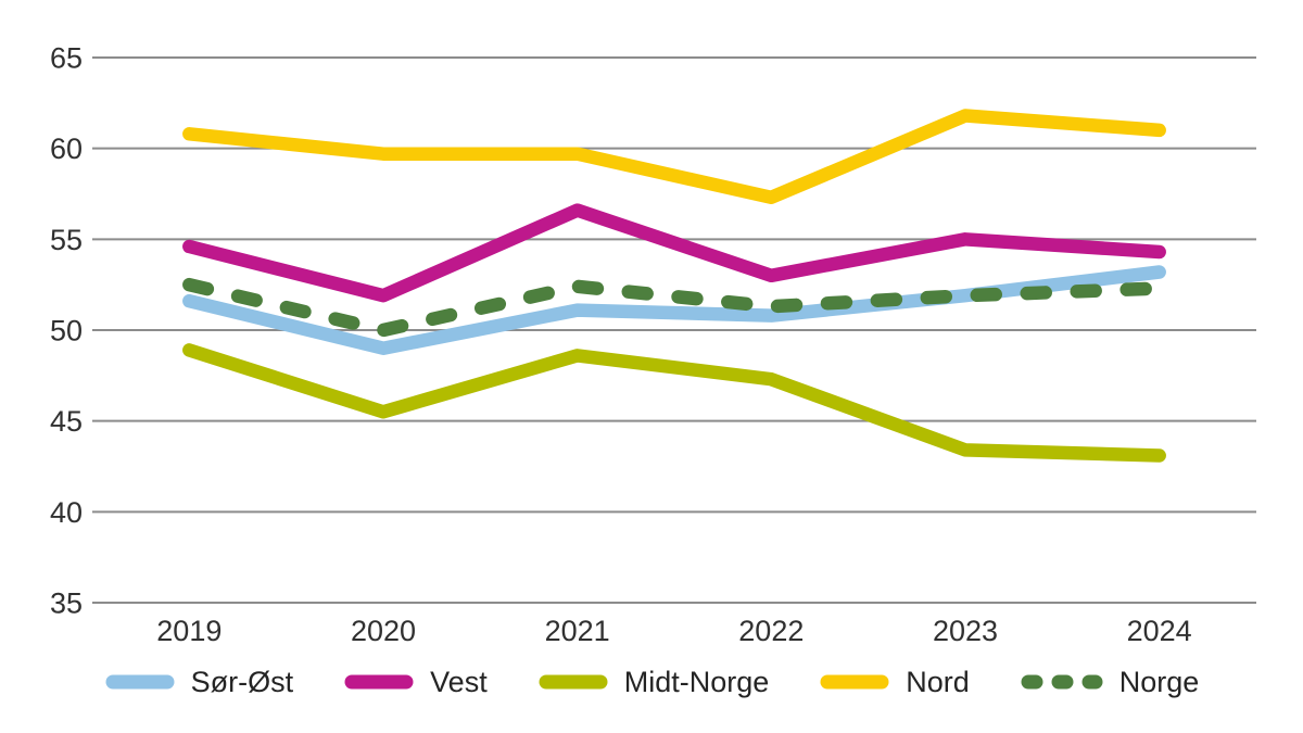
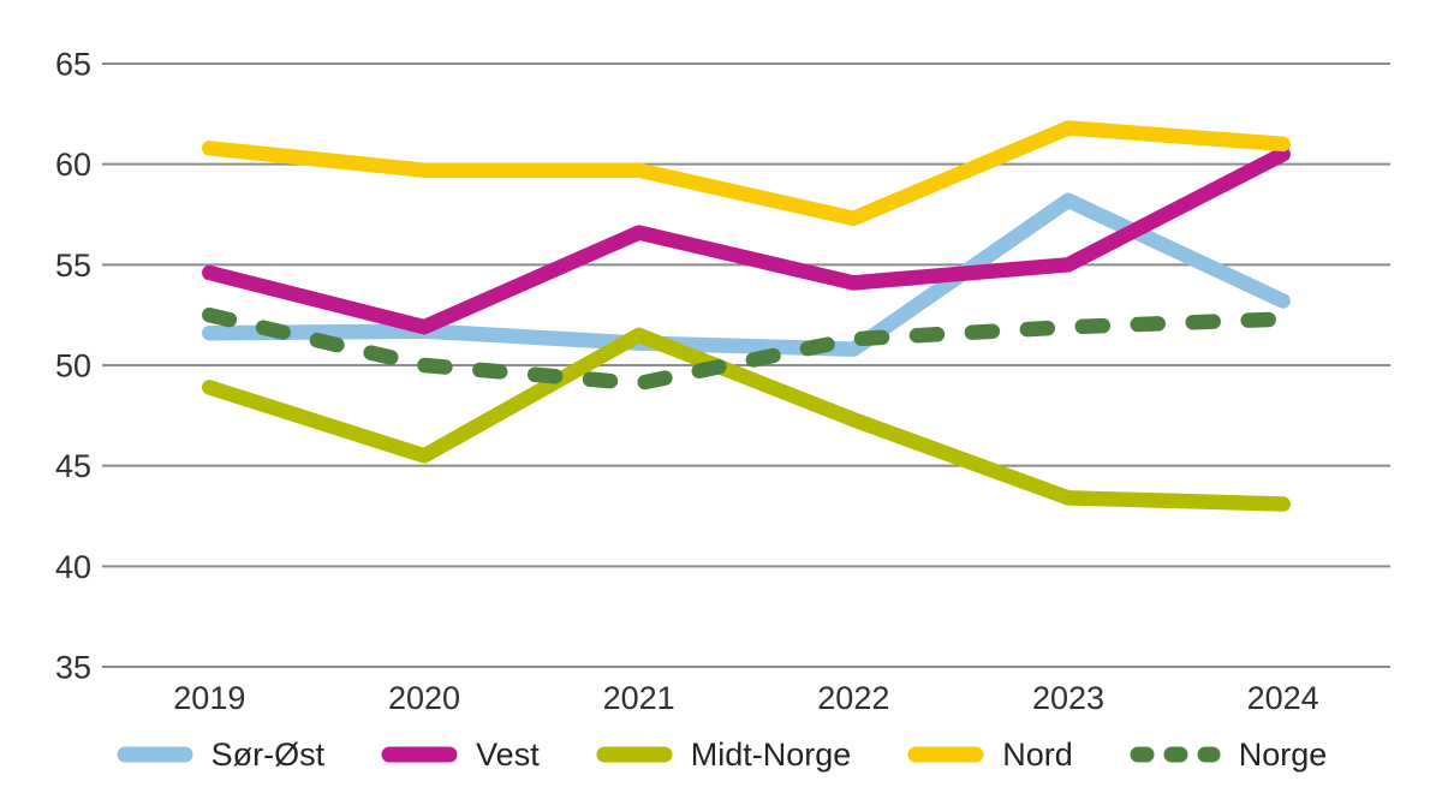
Sør-Øst/2020: 49.0 -> 51.7
Midt-Norge/2021: 48.6 -> 51.5
Norge/2021: 52.4 -> 49.1
Vest/2022: 53.0 -> 54.1
Sør-Øst/2023: 51.9 -> 58.2
Vest/2024: 54.3 -> 60.5
